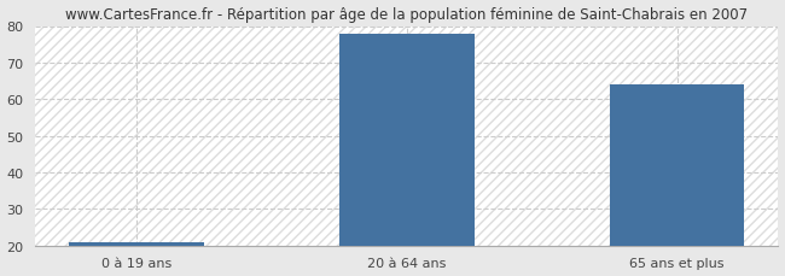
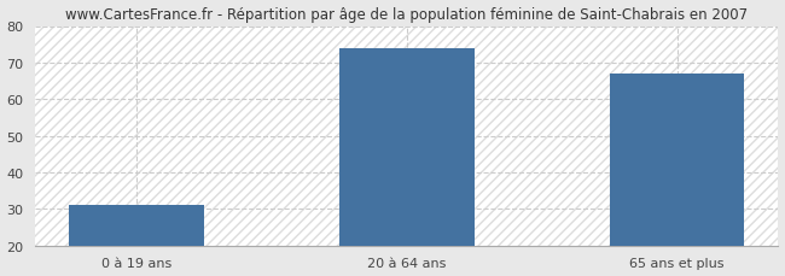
0 à 19 ans: 21 -> 31
20 à 64 ans: 78 -> 74
65 ans et plus: 64 -> 67
